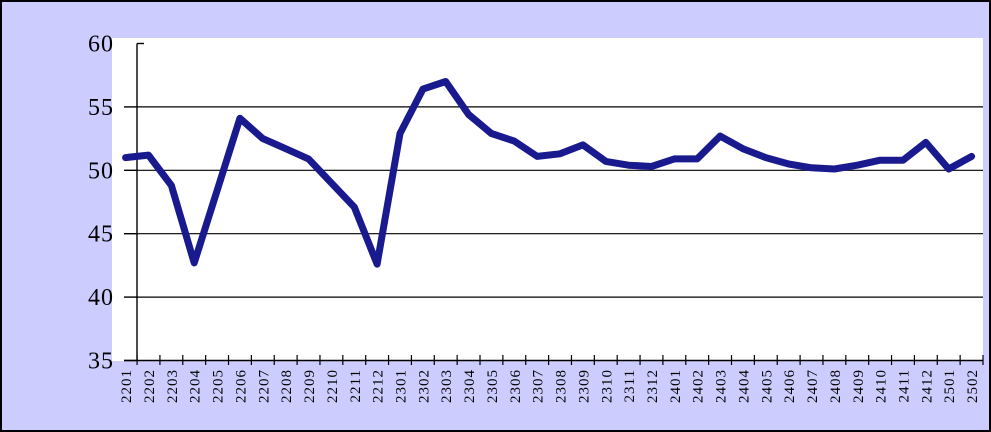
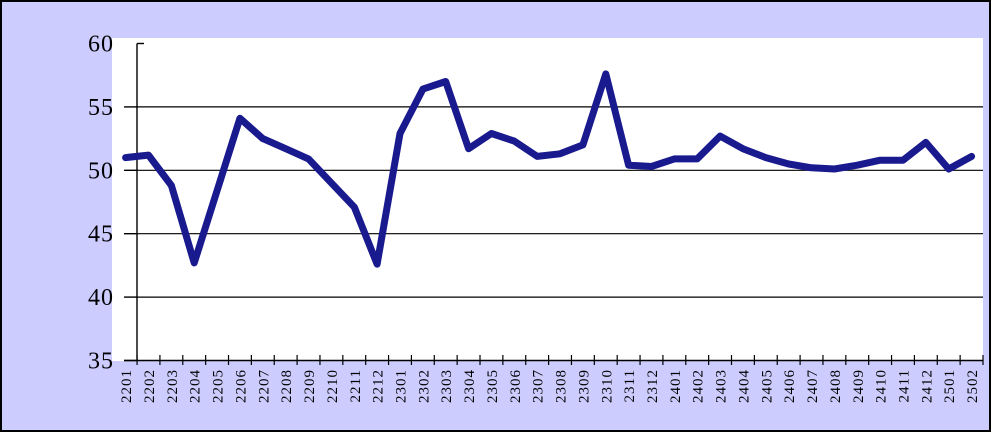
2304: 54.4 -> 51.7
2310: 50.7 -> 57.6
